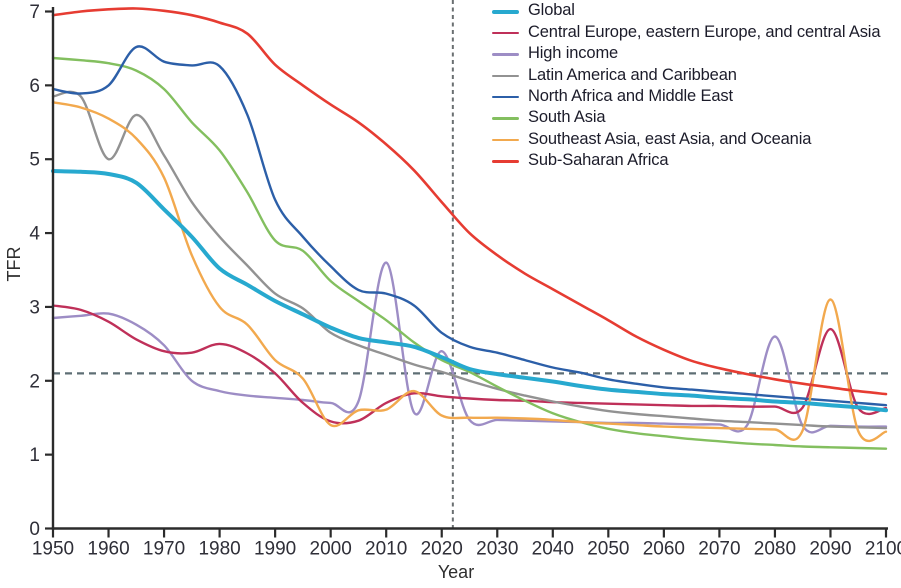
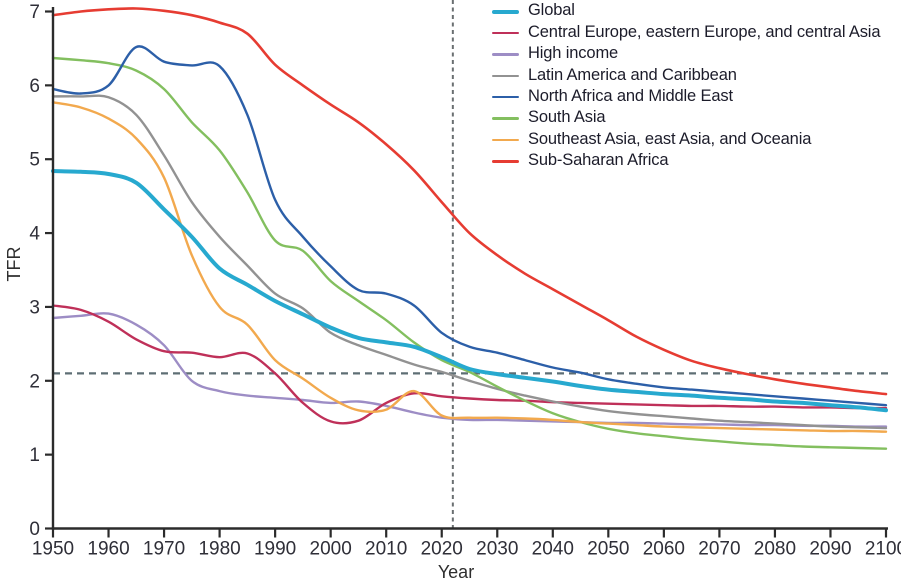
Latin America and Caribbean/1960: 5.0 -> 5.8
Central Europe, eastern Europe, and central Asia/1980: 2.5 -> 2.3
Southeast Asia, east Asia, and Oceania/2000: 1.4 -> 1.8
High income/2010: 3.6 -> 1.7
High income/2020: 2.4 -> 1.5
High income/2080: 2.6 -> 1.4
Central Europe, eastern Europe, and central Asia/2090: 2.7 -> 1.6
Southeast Asia, east Asia, and Oceania/2090: 3.1 -> 1.3
